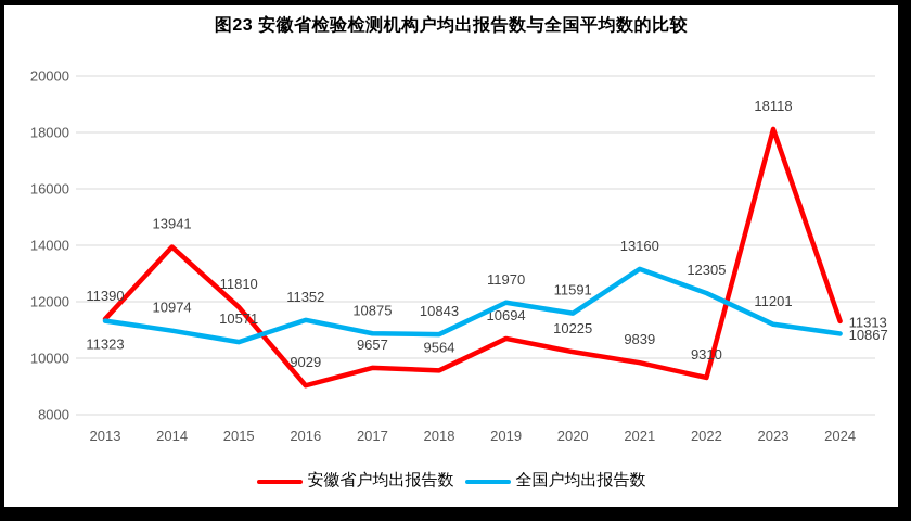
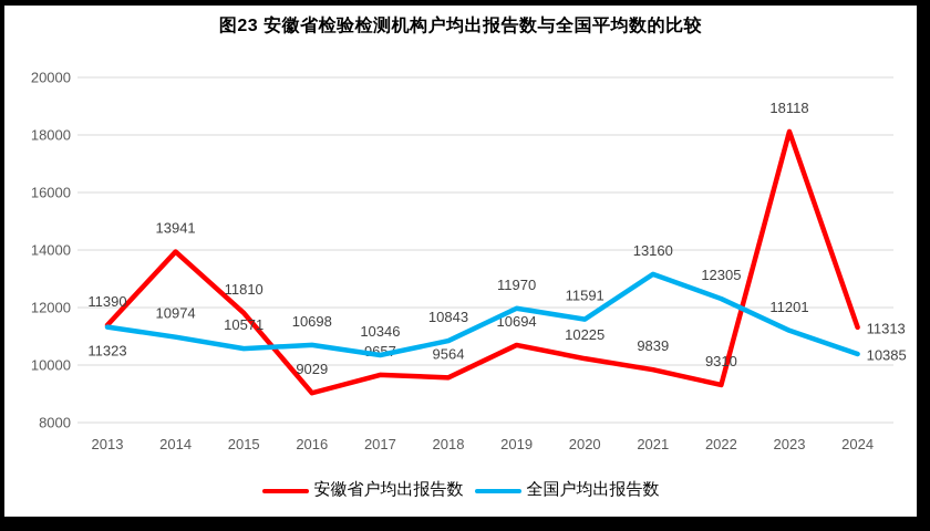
全国户均出报告数/2016: 11352 -> 10698
全国户均出报告数/2017: 10875 -> 10346
全国户均出报告数/2024: 10867 -> 10385
